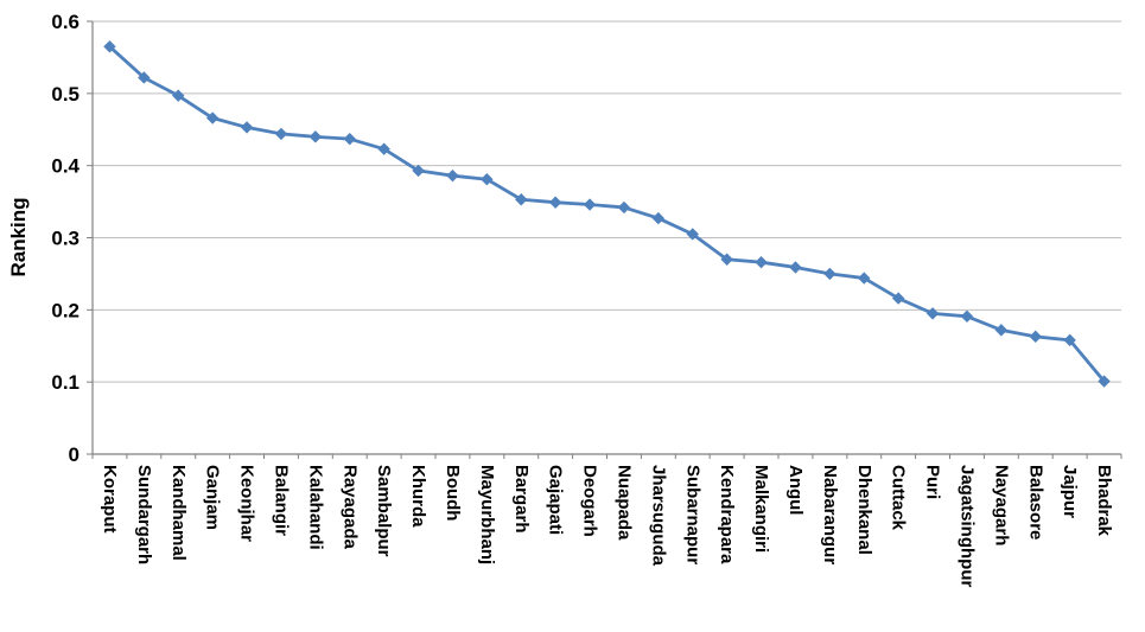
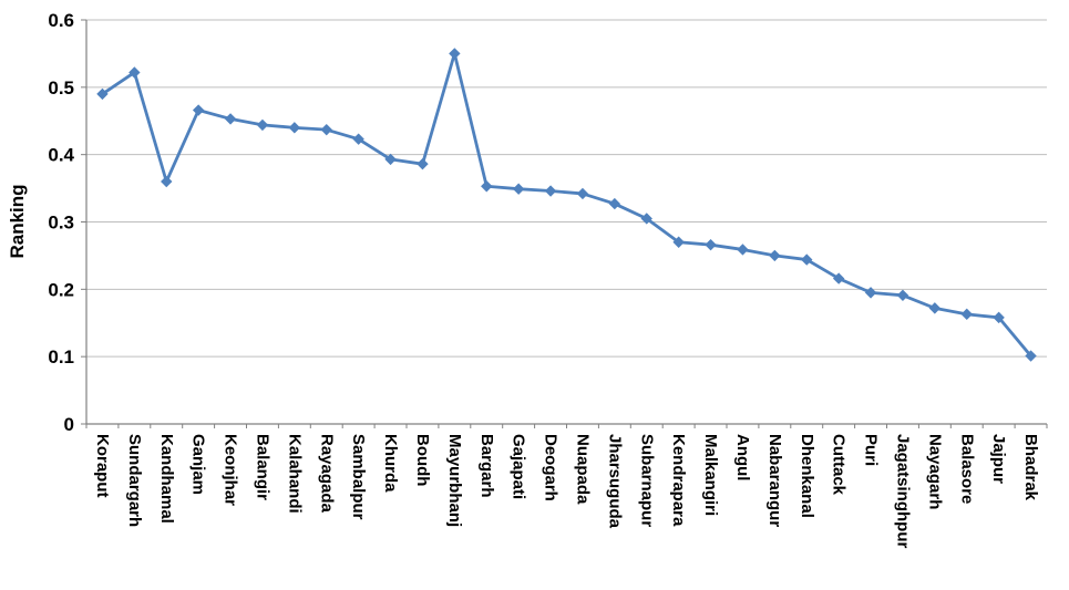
Koraput: 0.56 -> 0.49
Kandhamal: 0.50 -> 0.36
Mayurbhanj: 0.38 -> 0.55
